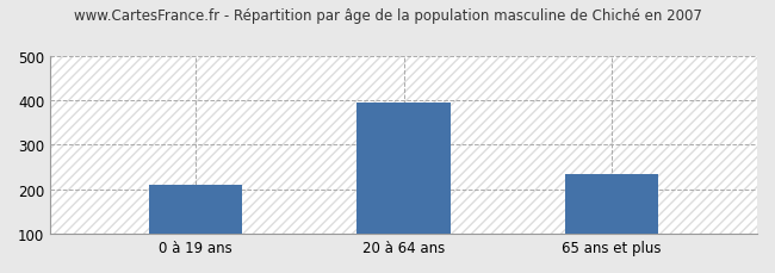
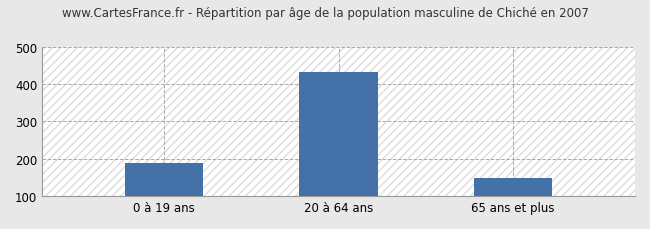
0 à 19 ans: 210 -> 188
20 à 64 ans: 395 -> 432
65 ans et plus: 235 -> 148
